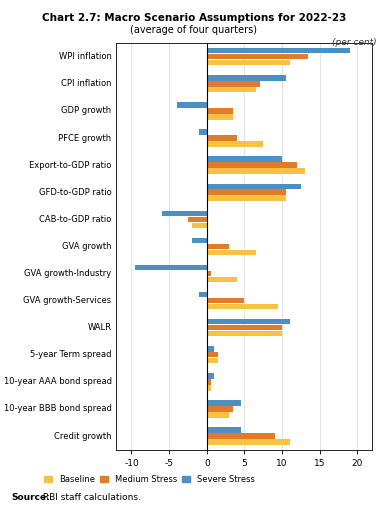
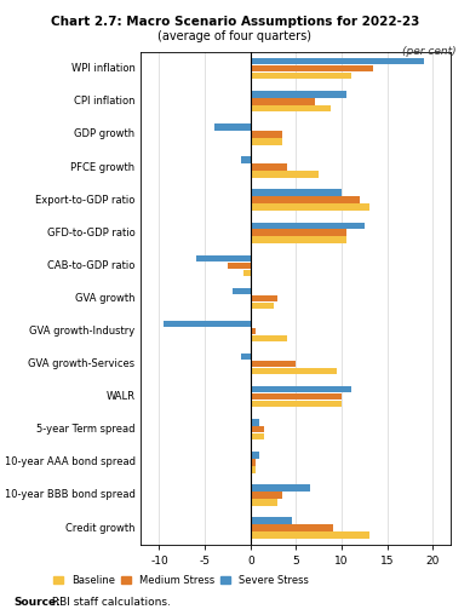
Baseline/CPI inflation: 6.5 -> 8.8
Baseline/CAB-to-GDP ratio: -2.0 -> -0.8
Baseline/GVA growth: 6.5 -> 2.6
Severe Stress/10-year BBB bond spread: 4.5 -> 6.6
Baseline/Credit growth: 11.0 -> 13.0
